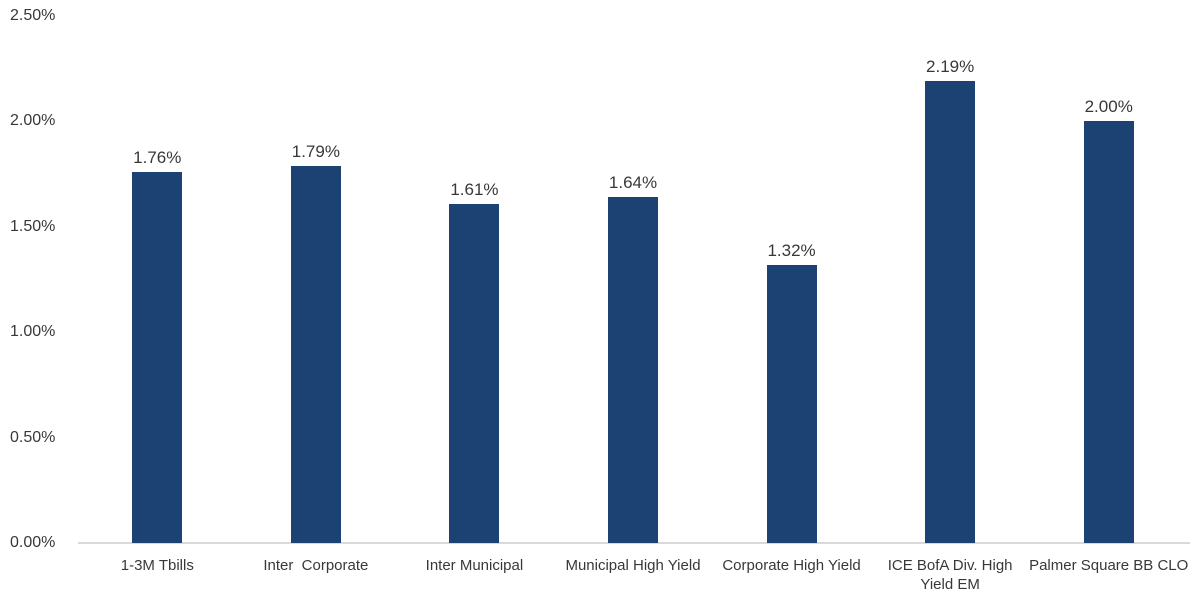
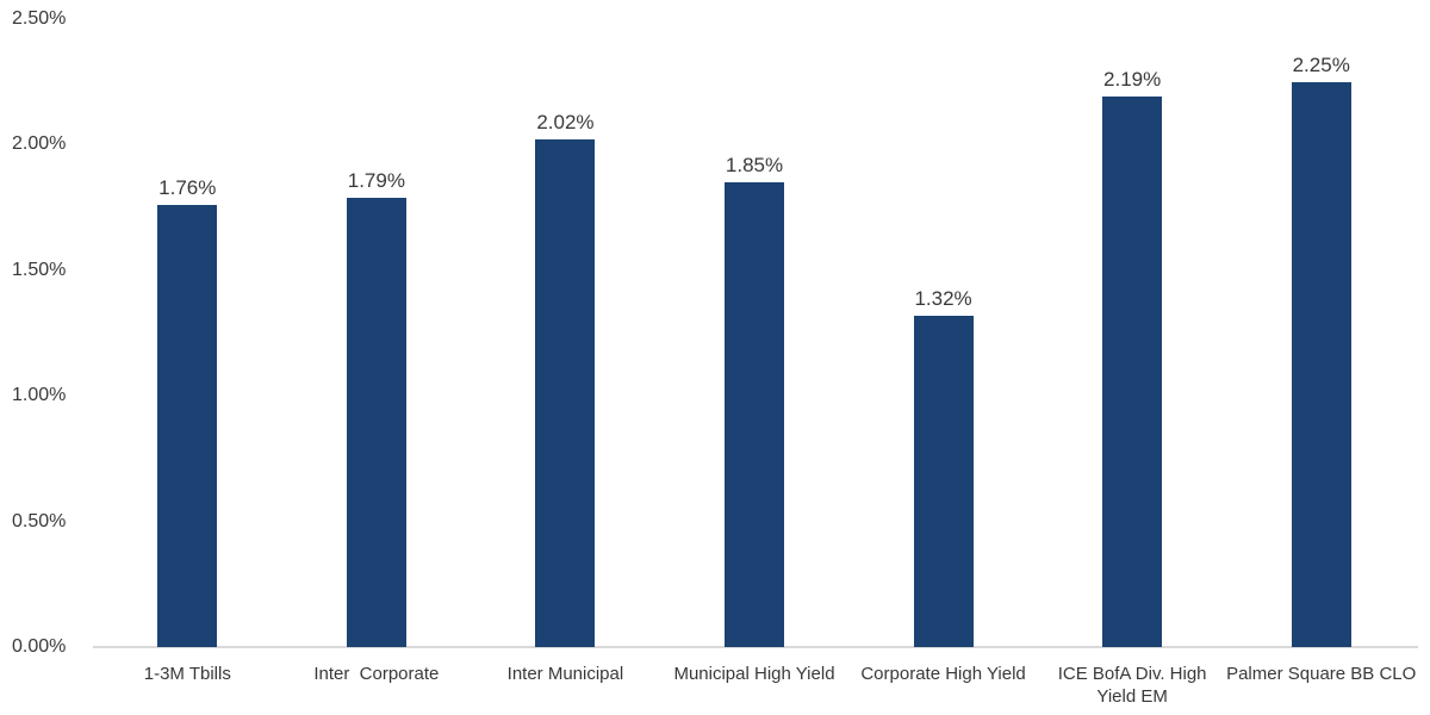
Inter Municipal: 1.61% -> 2.02%
Municipal High Yield: 1.64% -> 1.85%
Palmer Square BB CLO: 2.00% -> 2.25%
